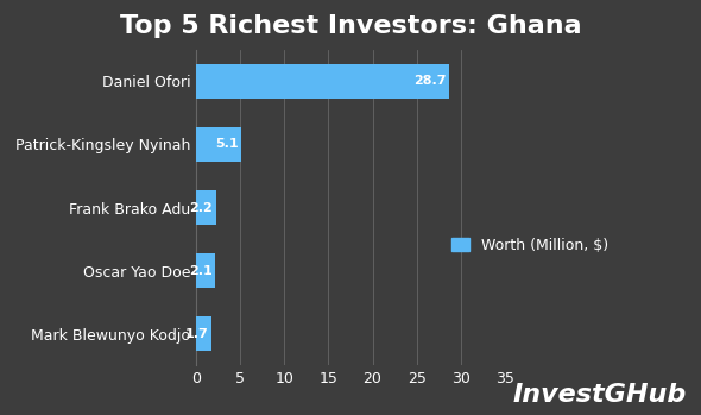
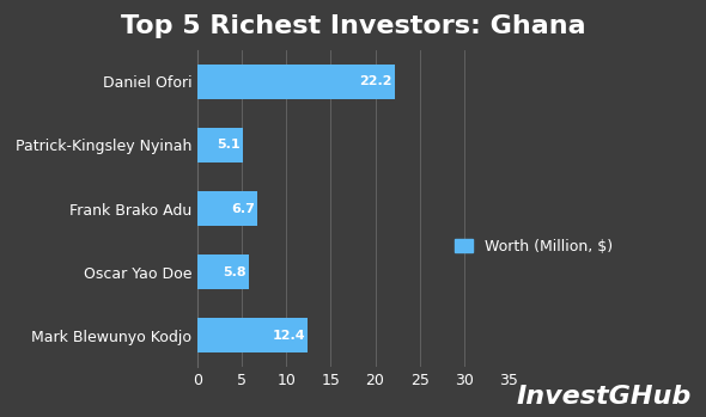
Daniel Ofori: 28.7 -> 22.2
Frank Brako Adu: 2.2 -> 6.7
Oscar Yao Doe: 2.1 -> 5.8
Mark Blewunyo Kodjo: 1.7 -> 12.4
